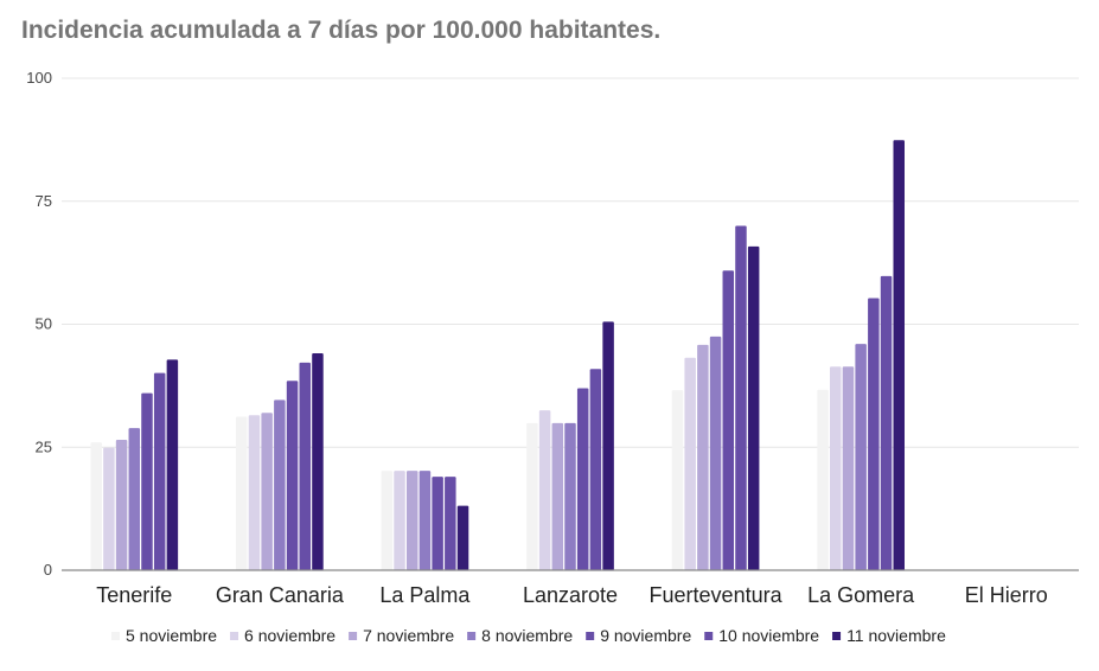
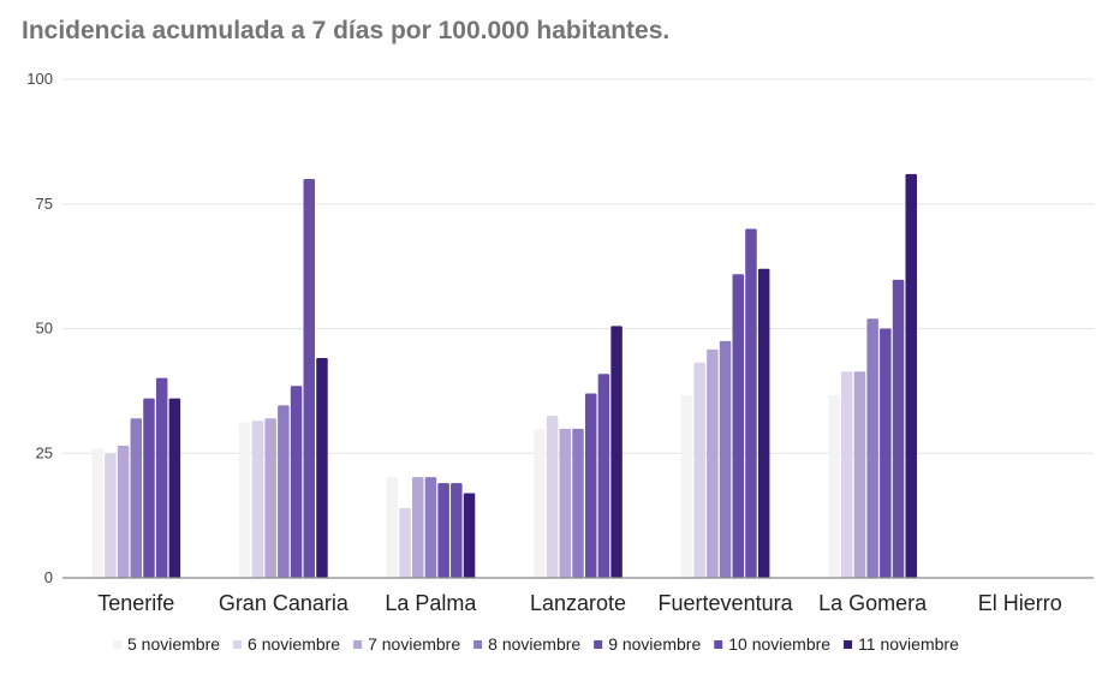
8 noviembre/Tenerife: 29 -> 32
11 noviembre/Tenerife: 43 -> 36
10 noviembre/Gran Canaria: 42 -> 80
6 noviembre/La Palma: 20 -> 14
11 noviembre/La Palma: 13 -> 17
11 noviembre/Fuerteventura: 66 -> 62
8 noviembre/La Gomera: 46 -> 52
9 noviembre/La Gomera: 55 -> 50
11 noviembre/La Gomera: 87 -> 81
